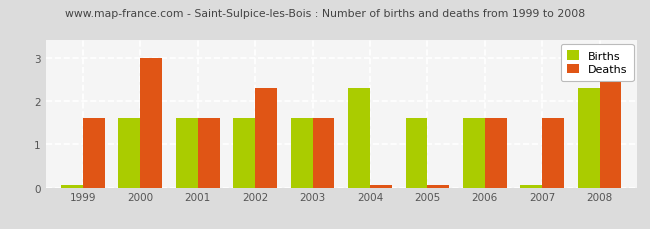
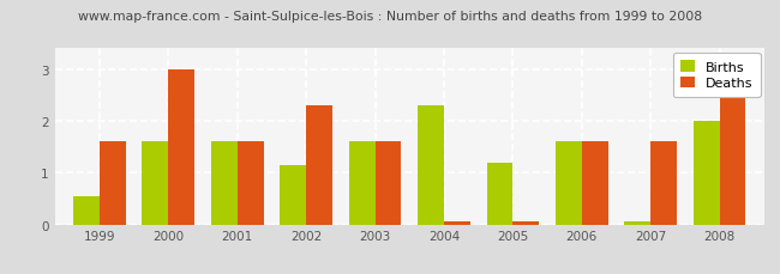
Births/1999: 0.05 -> 0.55
Births/2002: 1.60 -> 1.15
Births/2005: 1.60 -> 1.20
Births/2008: 2.30 -> 2.00
